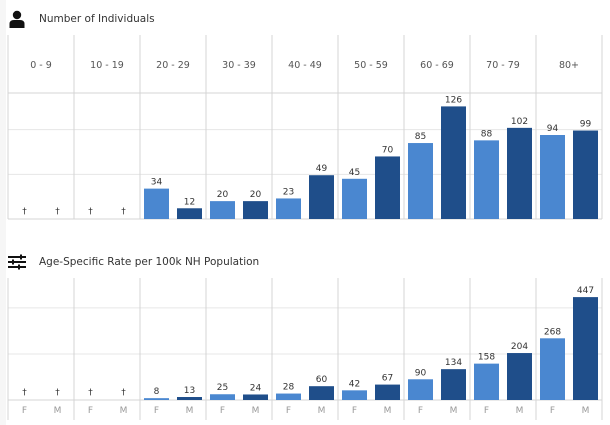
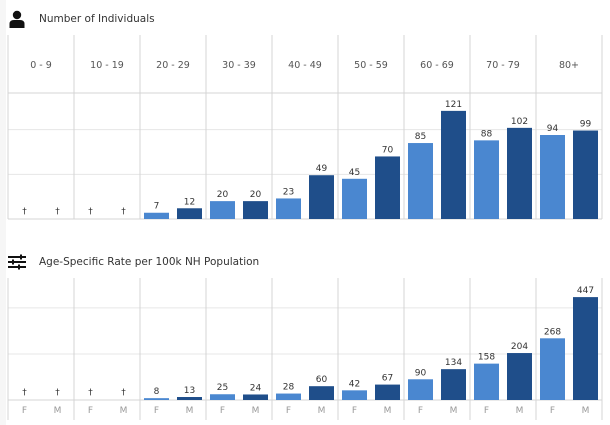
Number of Individuals/F/20 - 29: 34 -> 7
Number of Individuals/M/60 - 69: 126 -> 121
